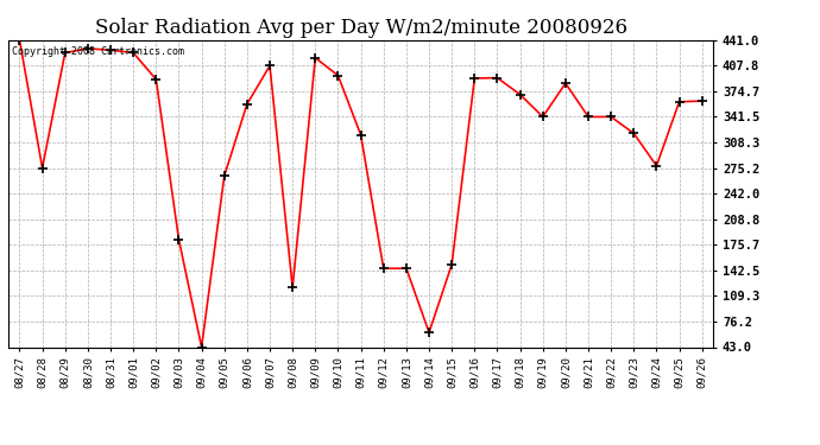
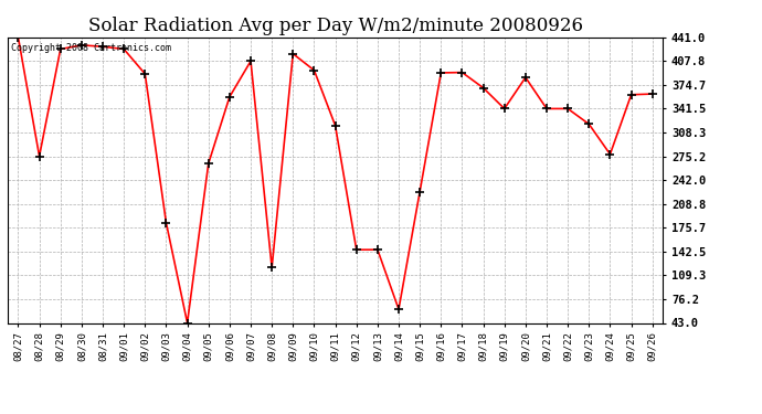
09/15: 150 -> 226
